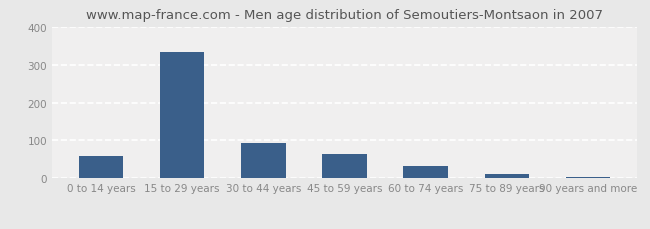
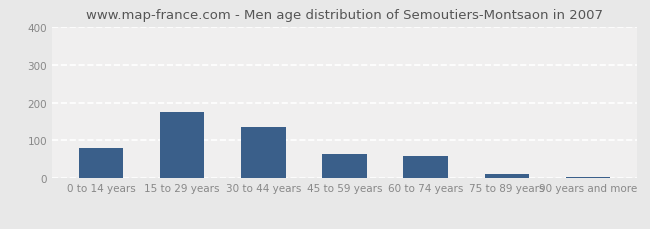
0 to 14 years: 60 -> 80
15 to 29 years: 333 -> 175
30 to 44 years: 93 -> 135
60 to 74 years: 33 -> 60
